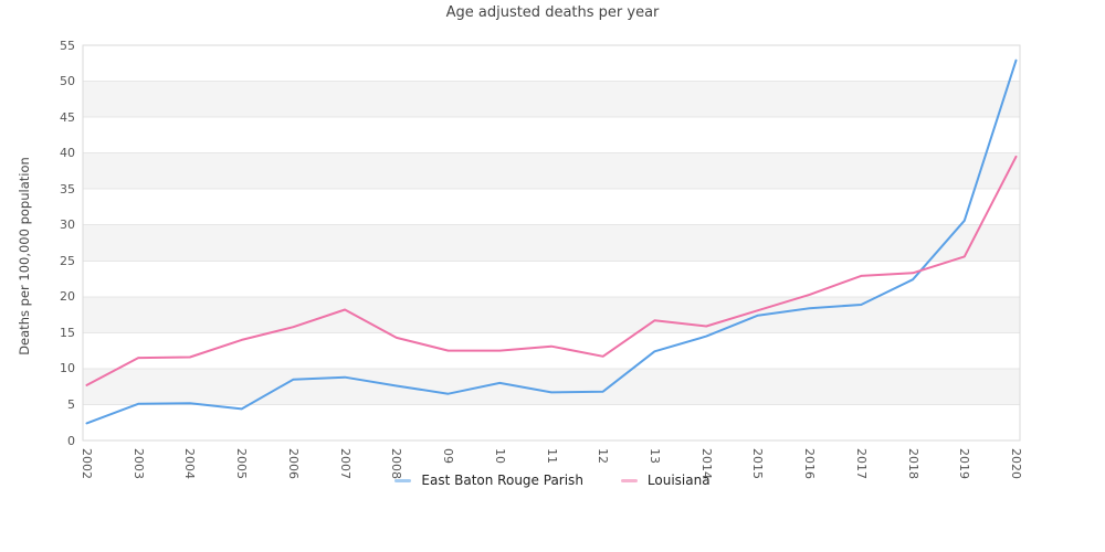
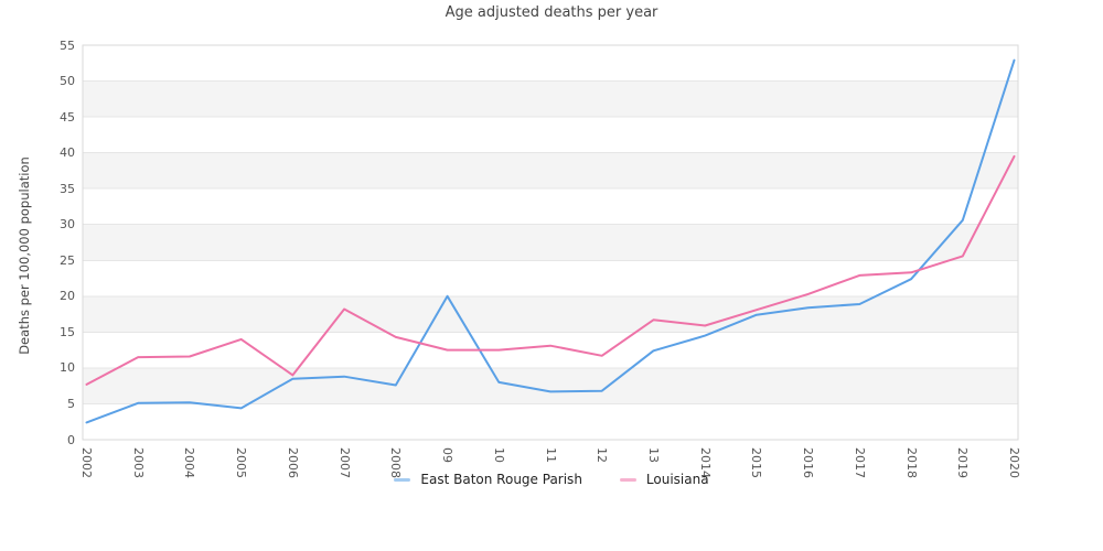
Louisiana/2006: 16 -> 9
East Baton Rouge Parish/09: 6 -> 20
